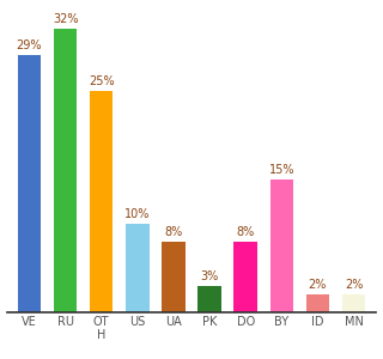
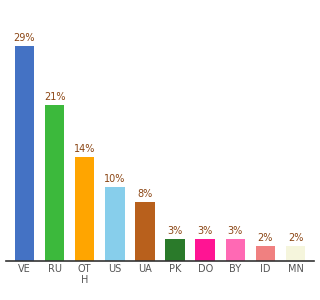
RU: 32% -> 21%
OT H: 25% -> 14%
DO: 8% -> 3%
BY: 15% -> 3%
